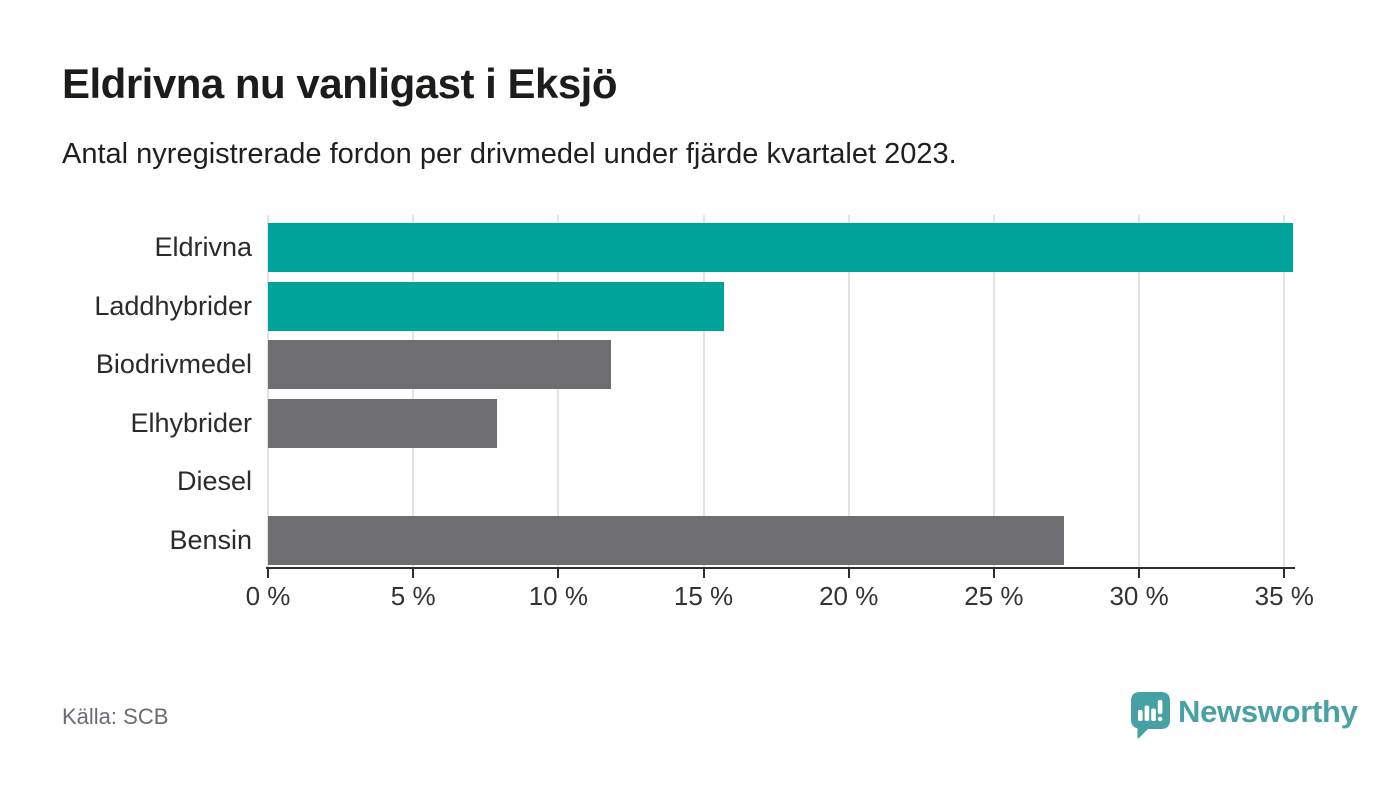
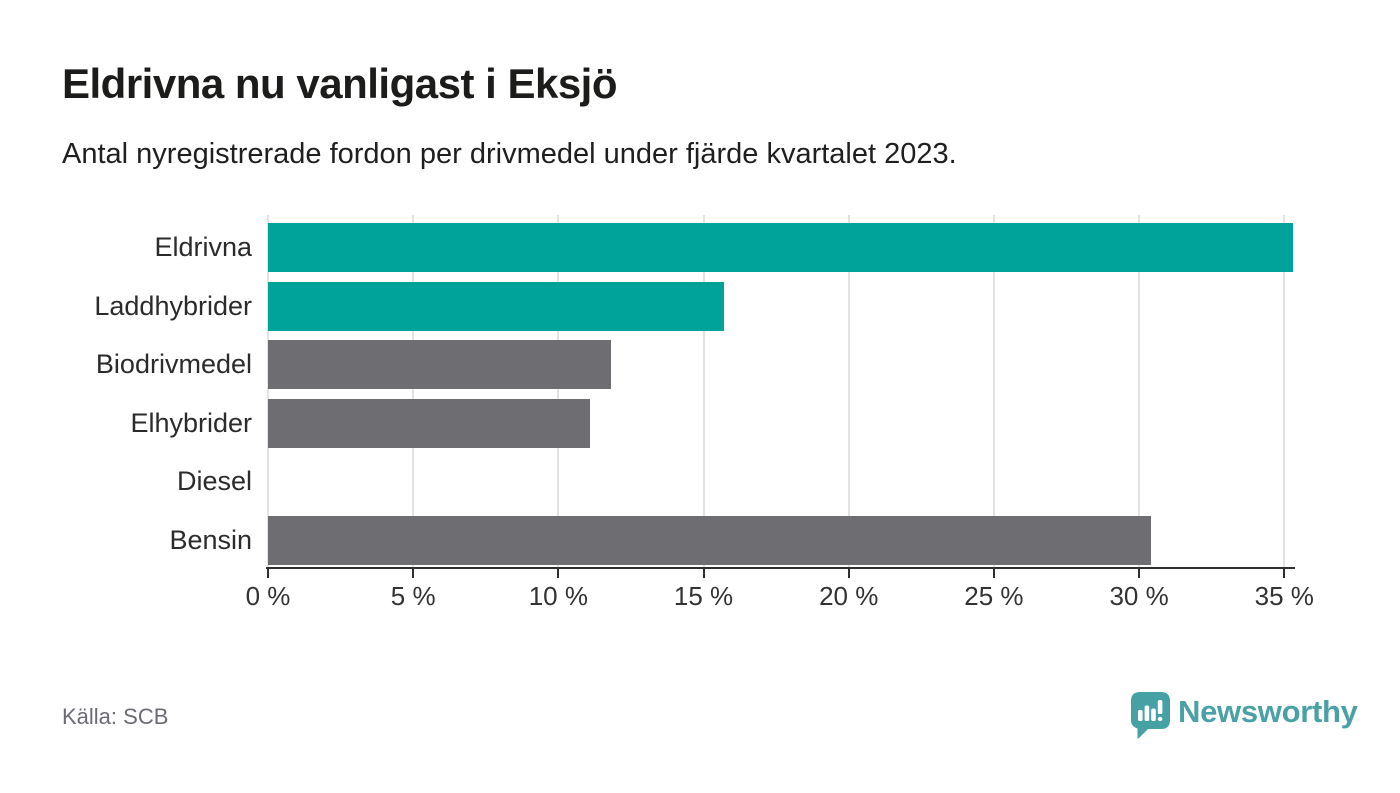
Elhybrider: 7.9% -> 11.1%
Bensin: 27.4% -> 30.4%
